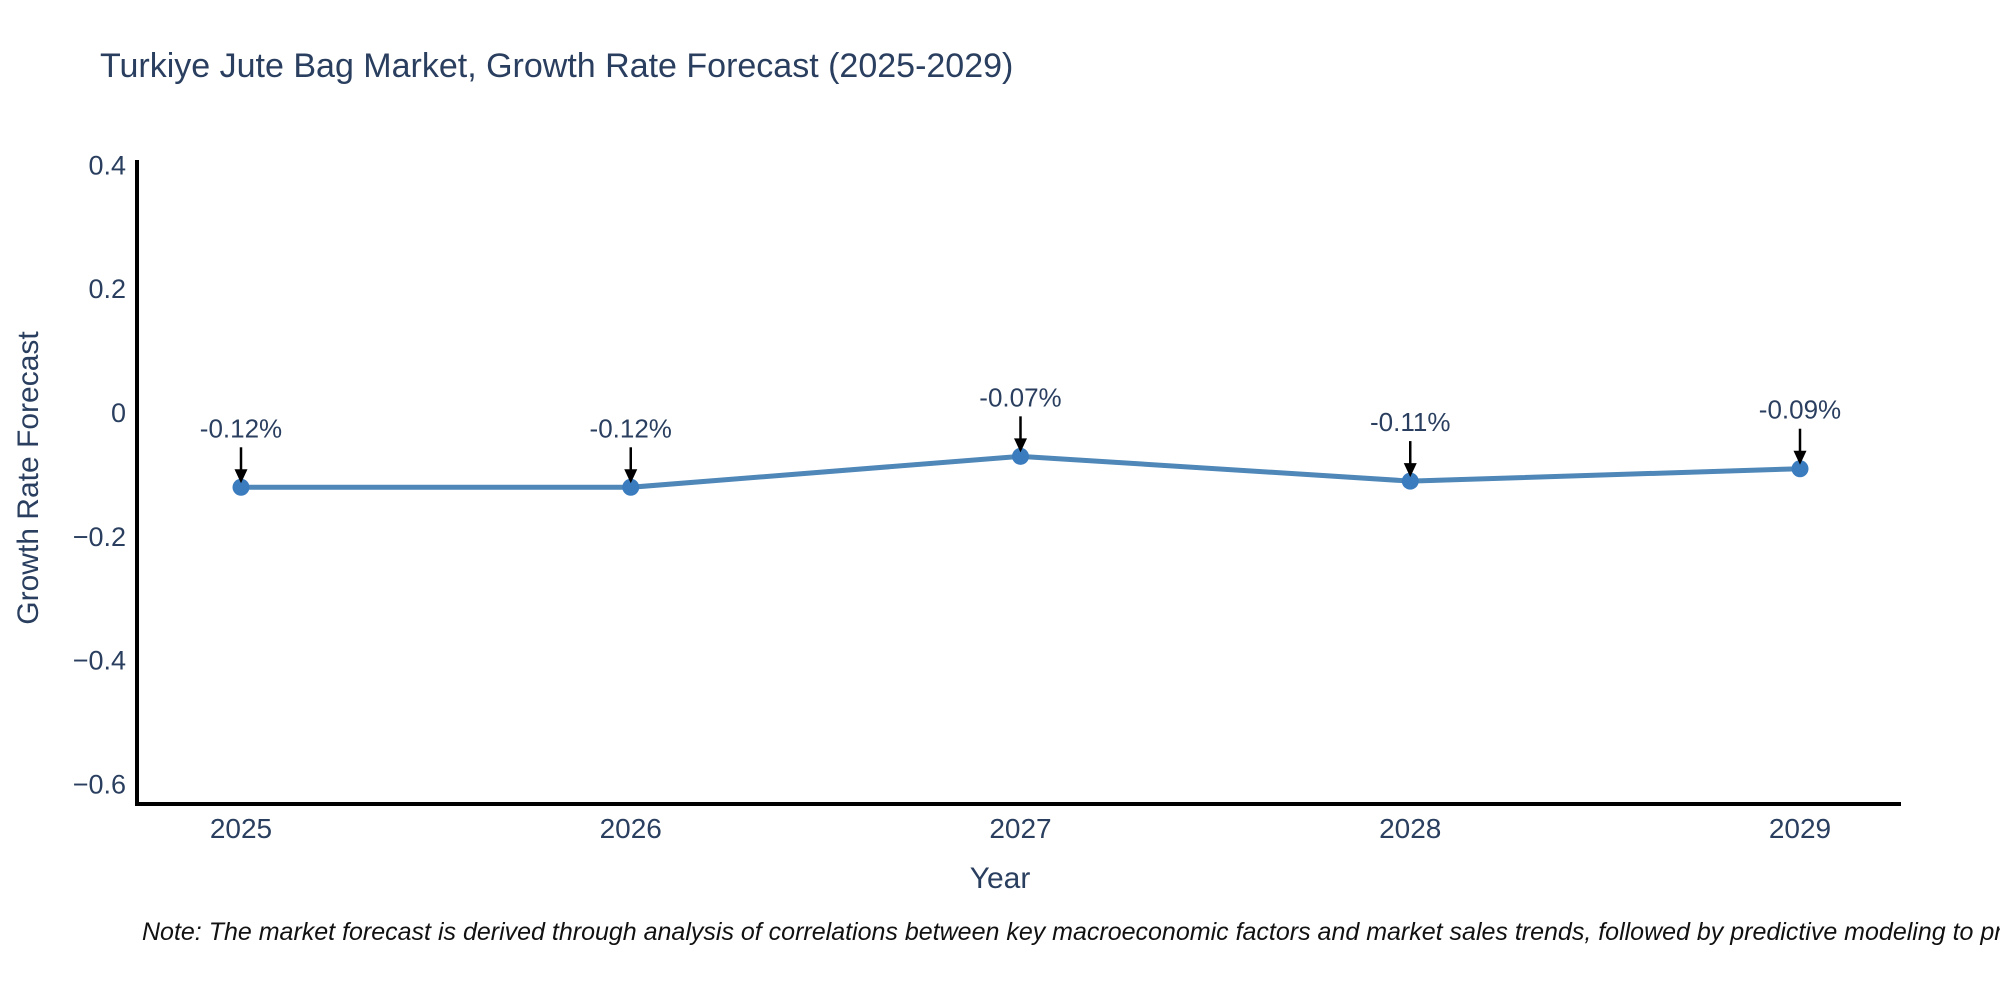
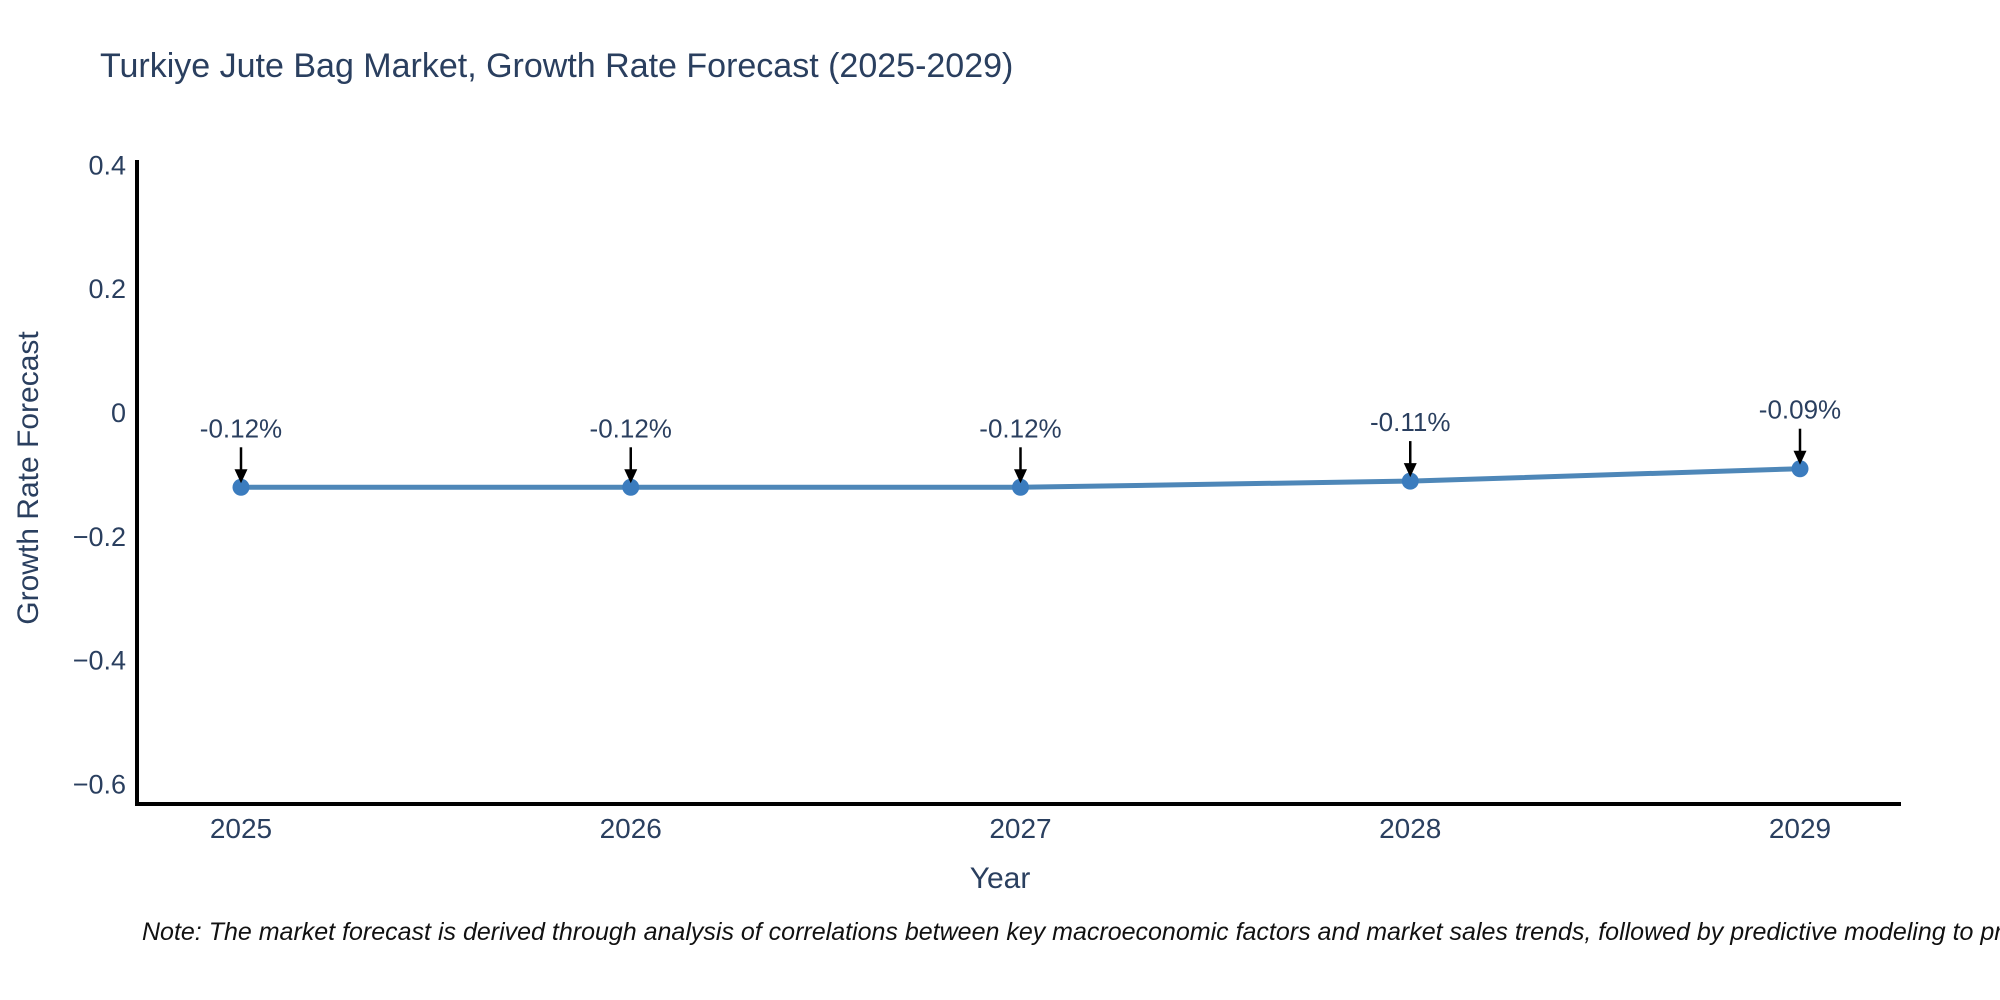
2027: -0.07% -> -0.12%
